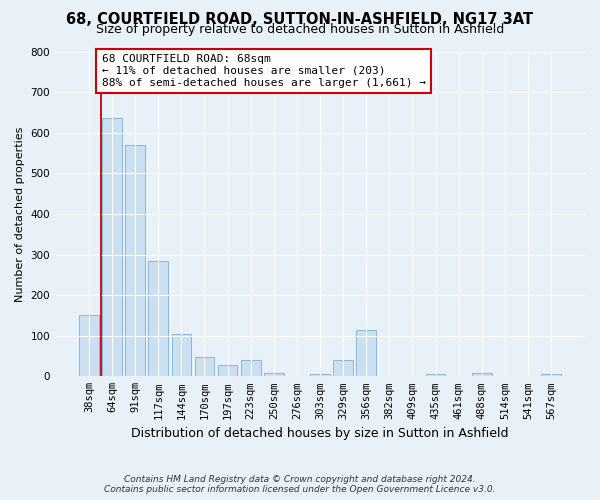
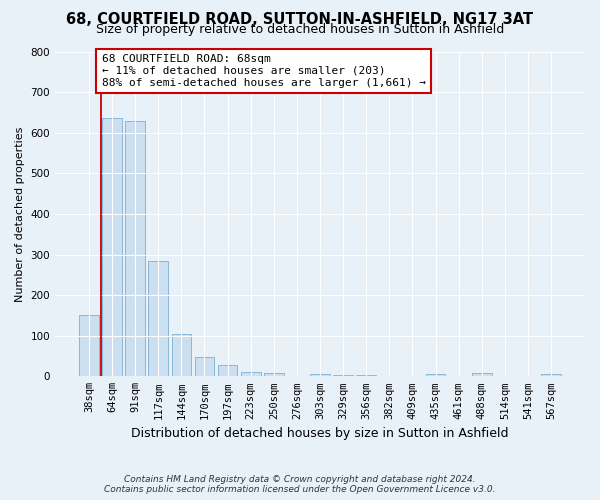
91sqm: 570 -> 630
223sqm: 40 -> 10
329sqm: 40 -> 4
356sqm: 115 -> 4
